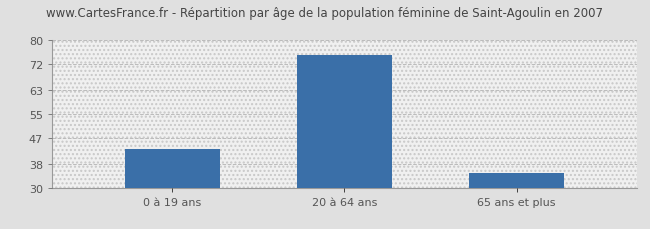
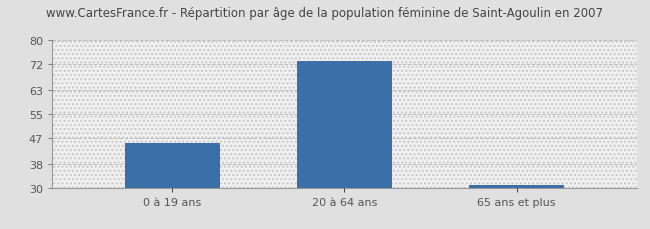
0 à 19 ans: 43 -> 45
20 à 64 ans: 75 -> 73
65 ans et plus: 35 -> 31
